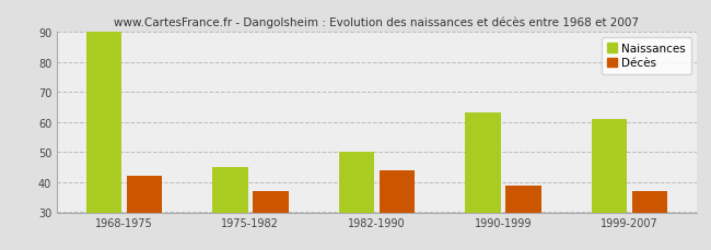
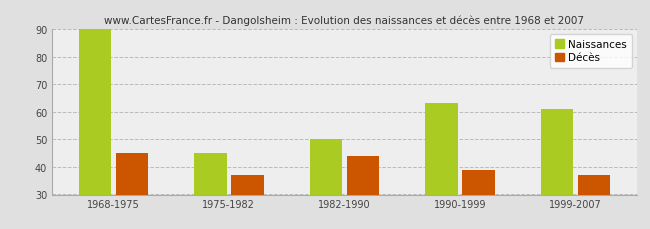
Décès/1968-1975: 42 -> 45
